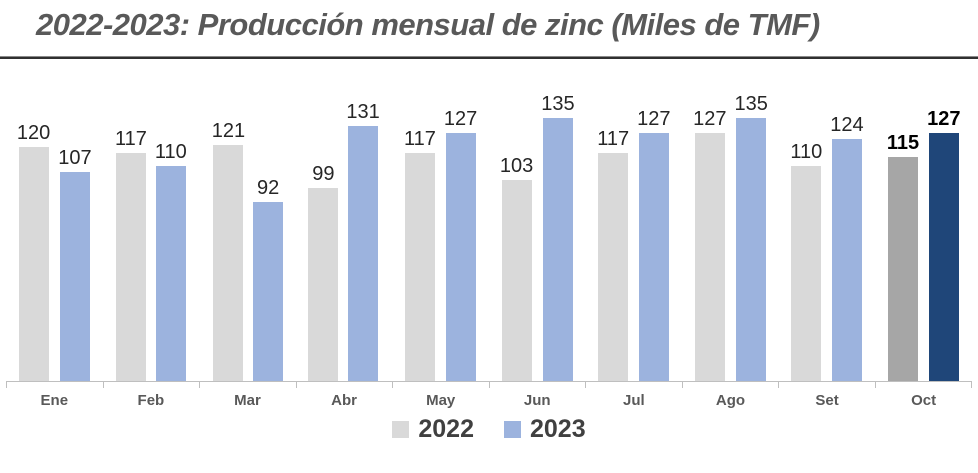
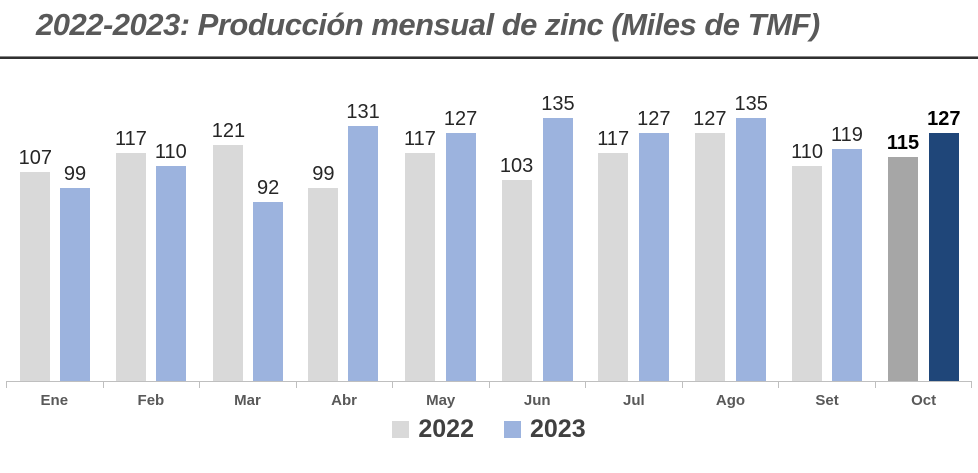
2022/Ene: 120 -> 107
2023/Ene: 107 -> 99
2023/Set: 124 -> 119
